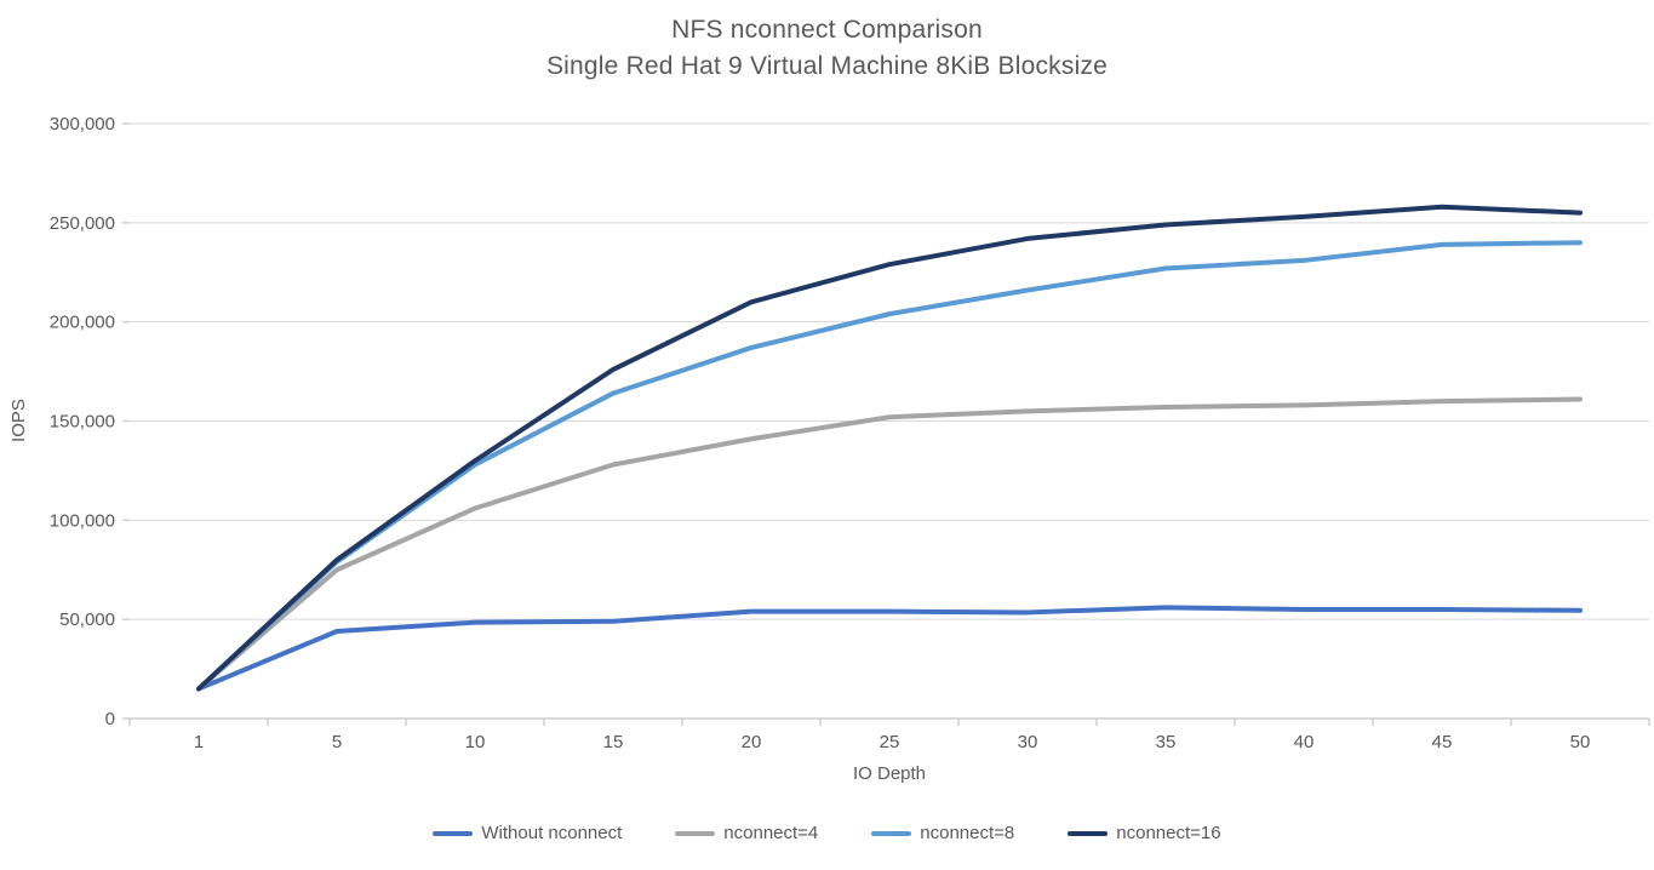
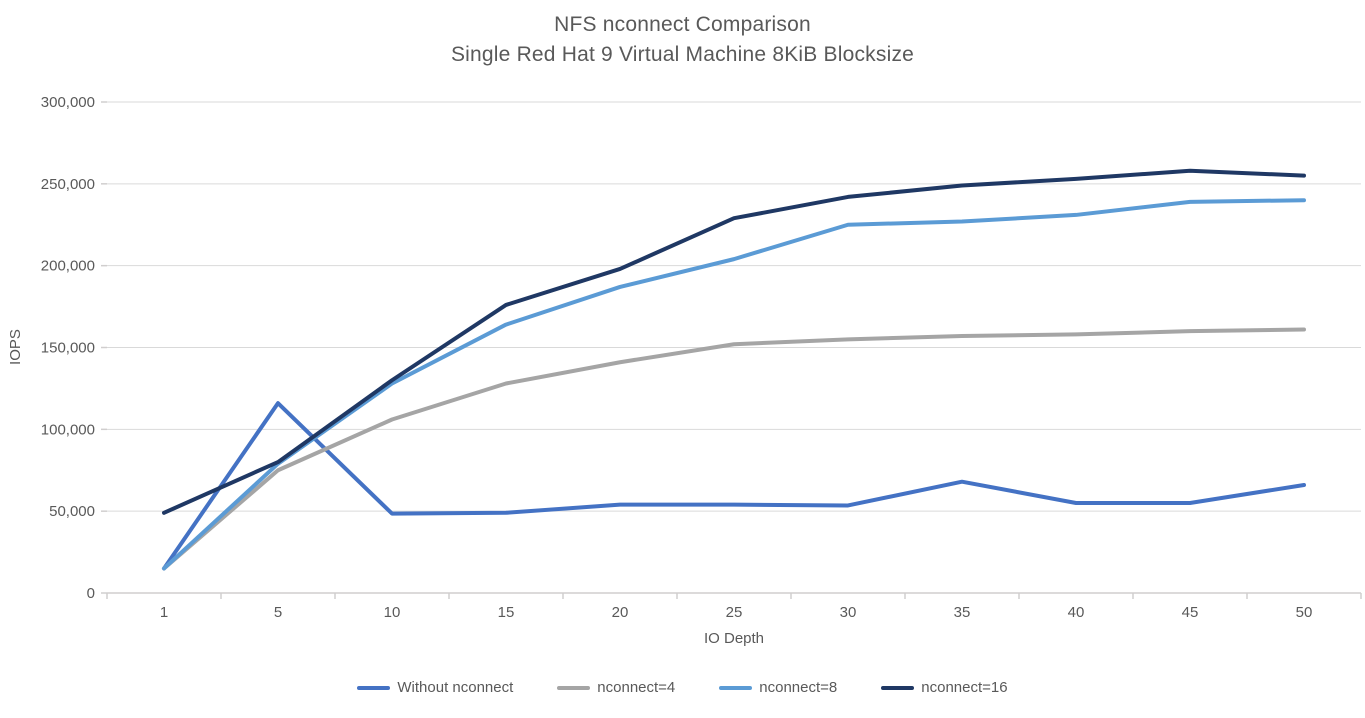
nconnect=16/1: 15000 -> 49000
Without nconnect/5: 44000 -> 116000
nconnect=16/20: 210000 -> 198000
nconnect=8/30: 216000 -> 225000
Without nconnect/35: 56000 -> 68000
Without nconnect/50: 54000 -> 66000
